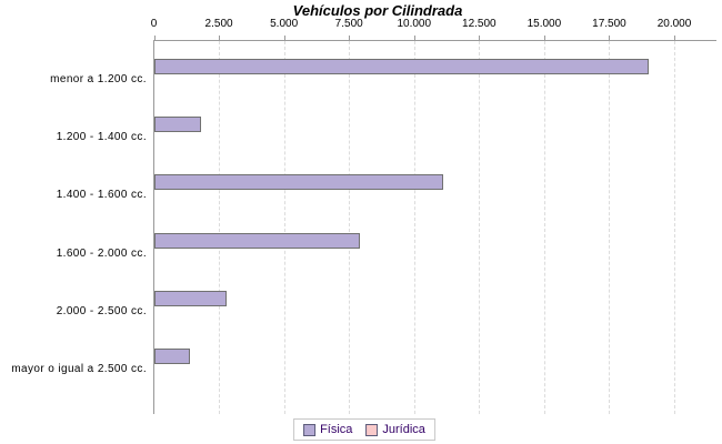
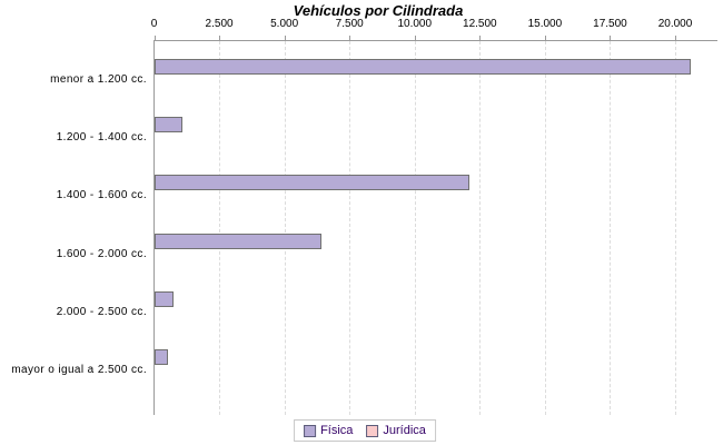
Física/menor a 1.200 cc.: 18900 -> 20500
Física/1.200 - 1.400 cc.: 1700 -> 1000
Física/1.400 - 1.600 cc.: 11000 -> 12000
Física/1.600 - 2.000 cc.: 7800 -> 6300
Física/2.000 - 2.500 cc.: 2700 -> 600
Física/mayor o igual a 2.500 cc.: 1300 -> 400
